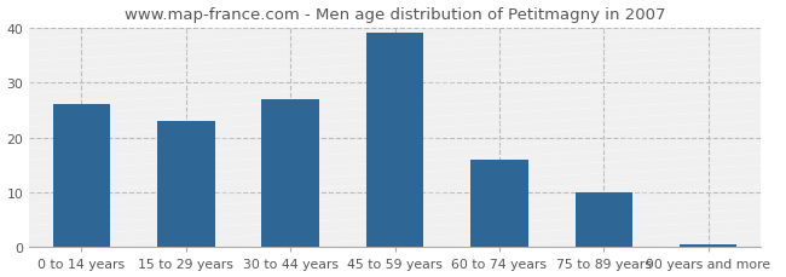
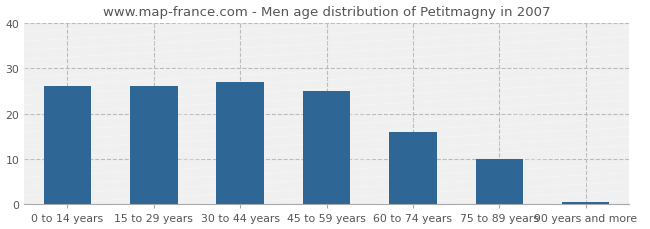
15 to 29 years: 23.0 -> 26.0
45 to 59 years: 39.0 -> 25.0
